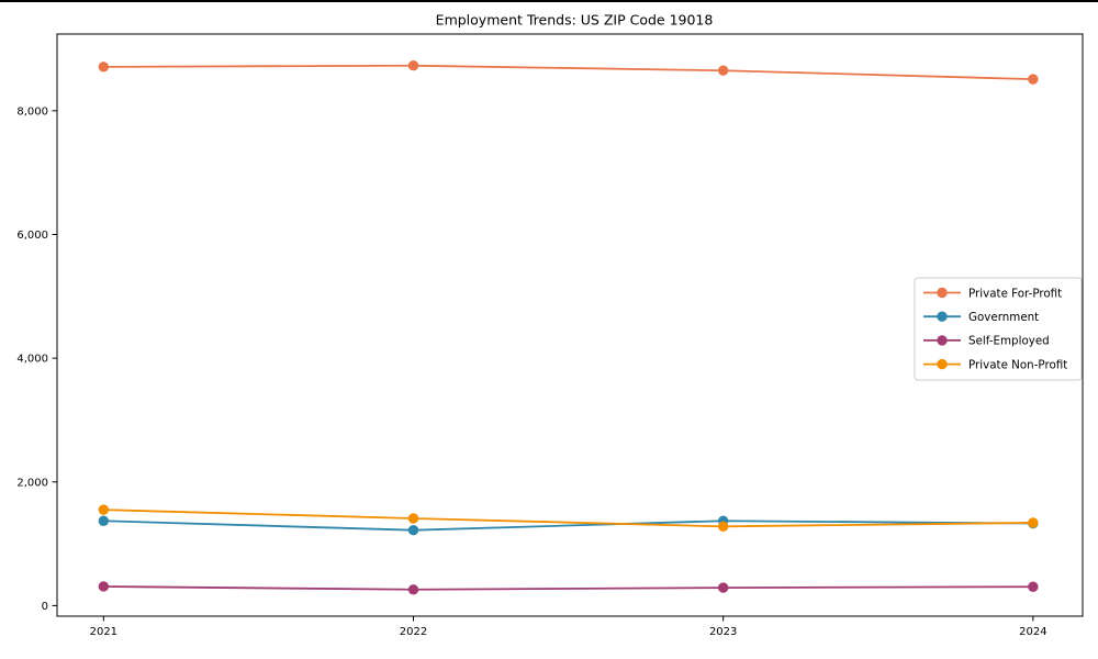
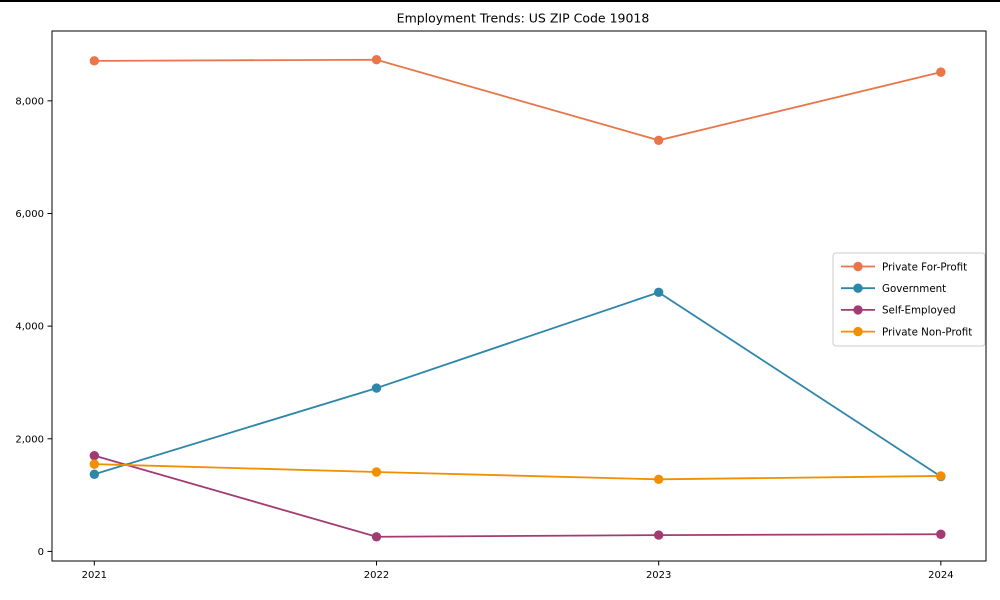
Self-Employed/2021: 300 -> 1700
Government/2022: 1200 -> 2900
Private For-Profit/2023: 8600 -> 7300
Government/2023: 1400 -> 4600
